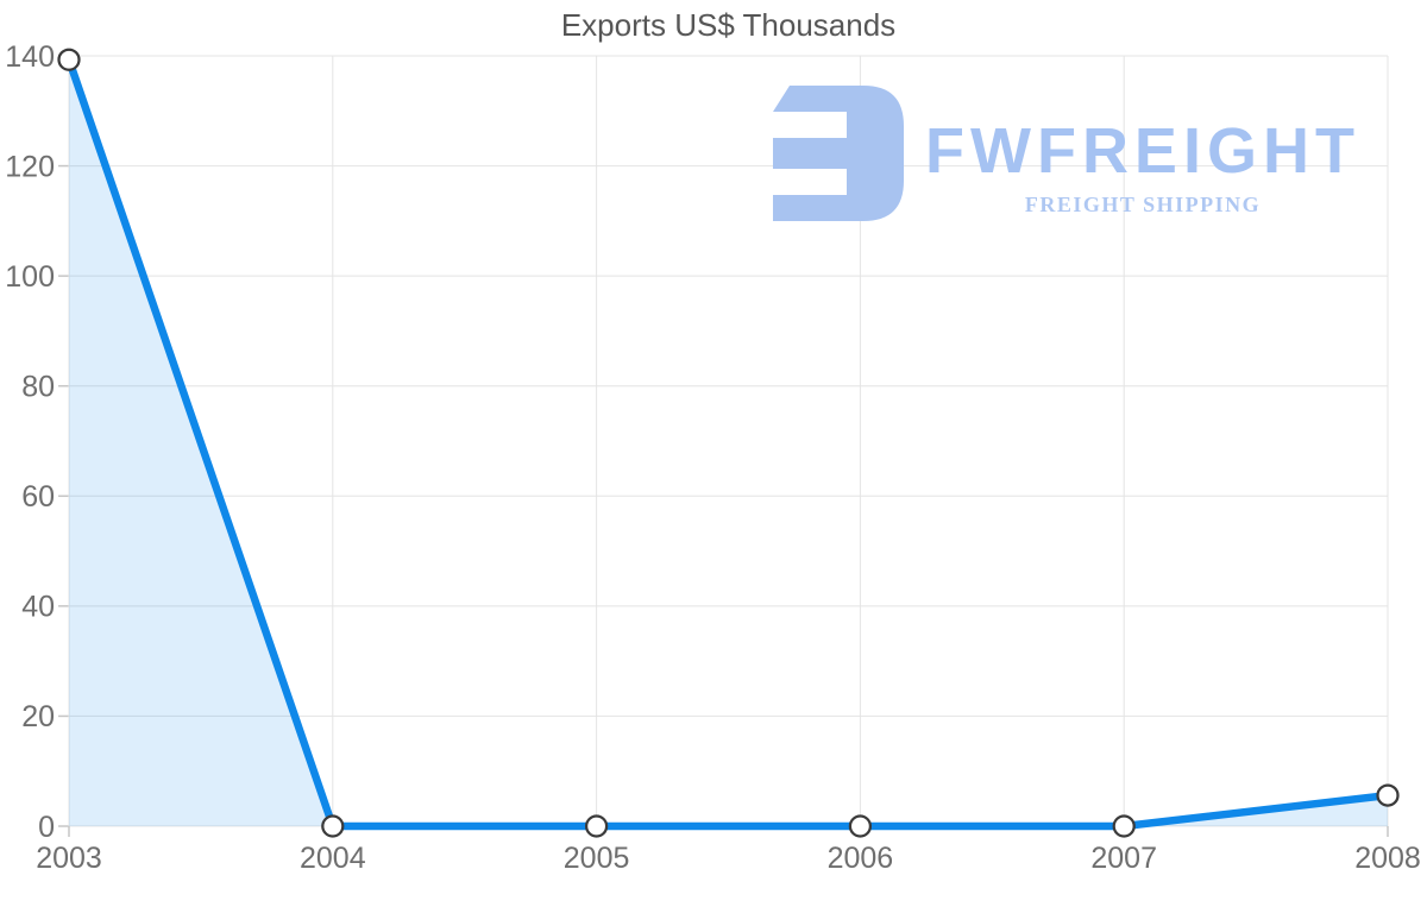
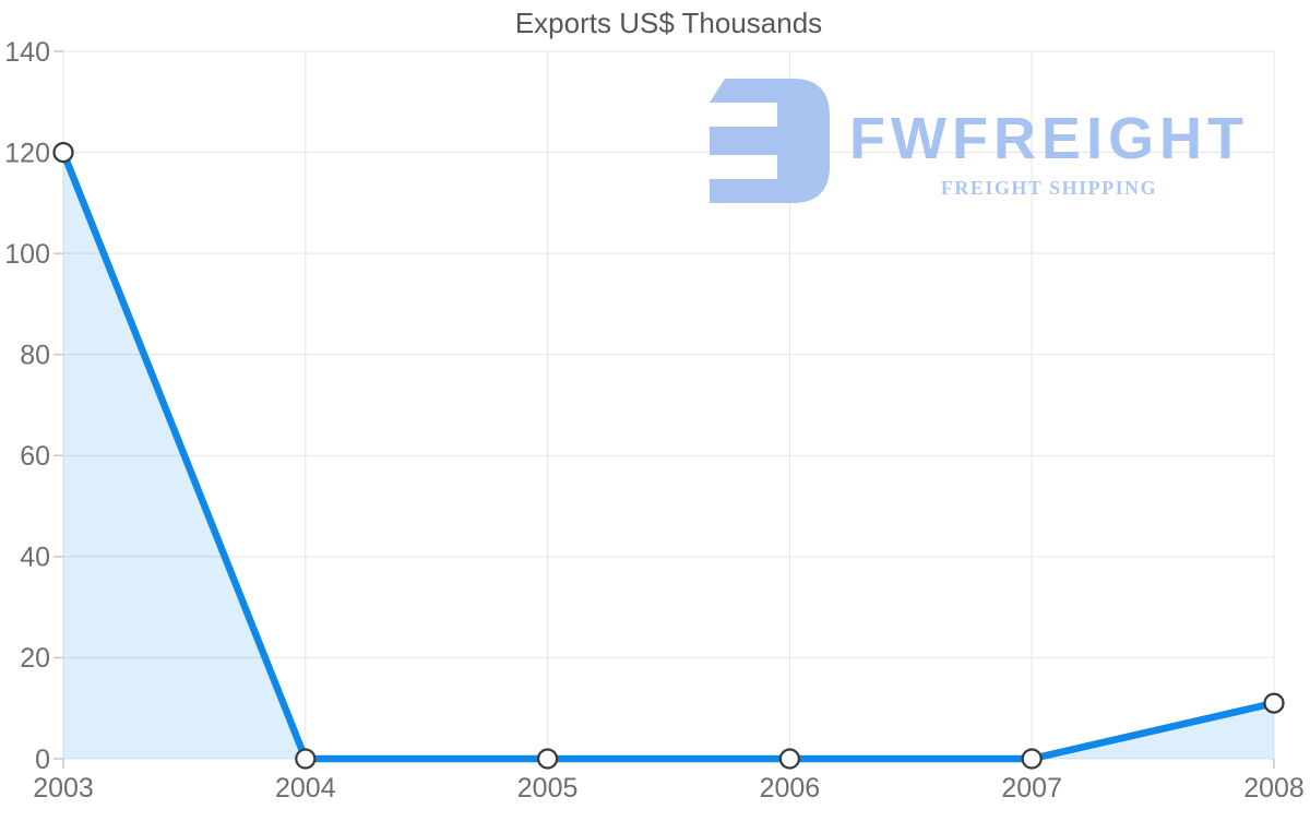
2003: 139 -> 120
2008: 6 -> 11
